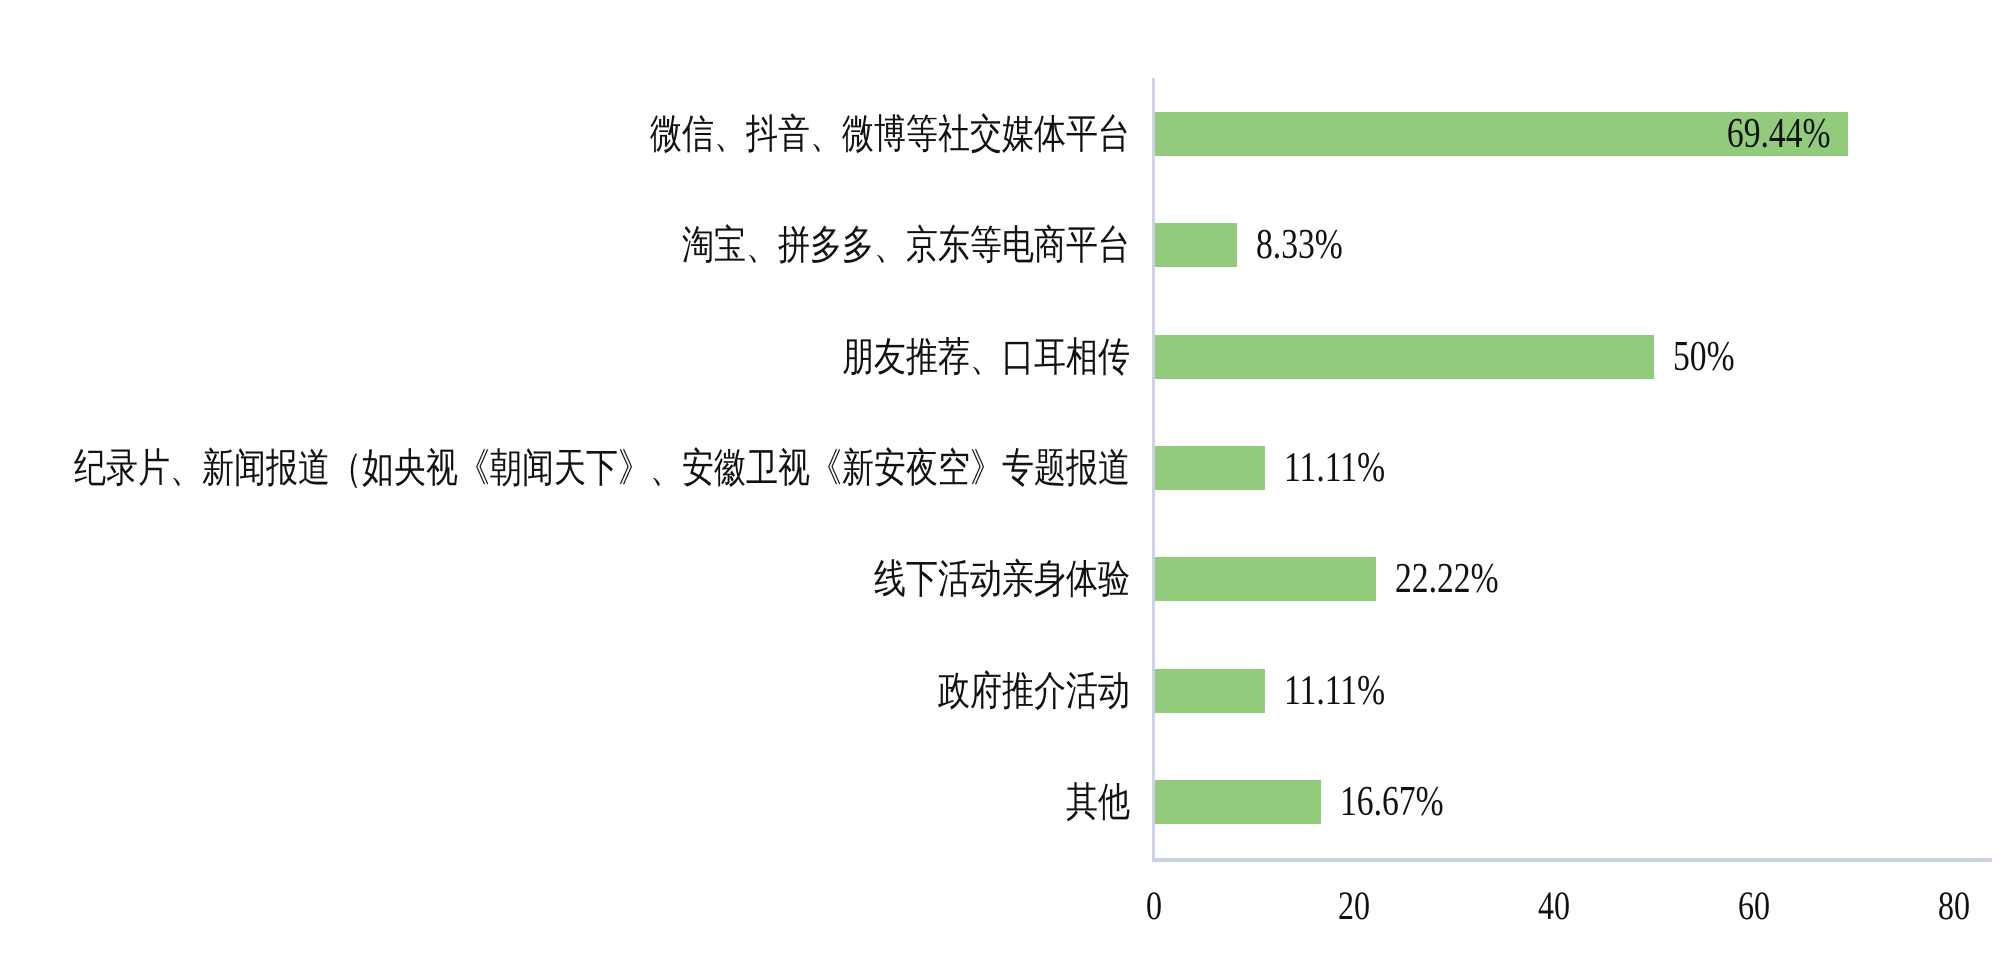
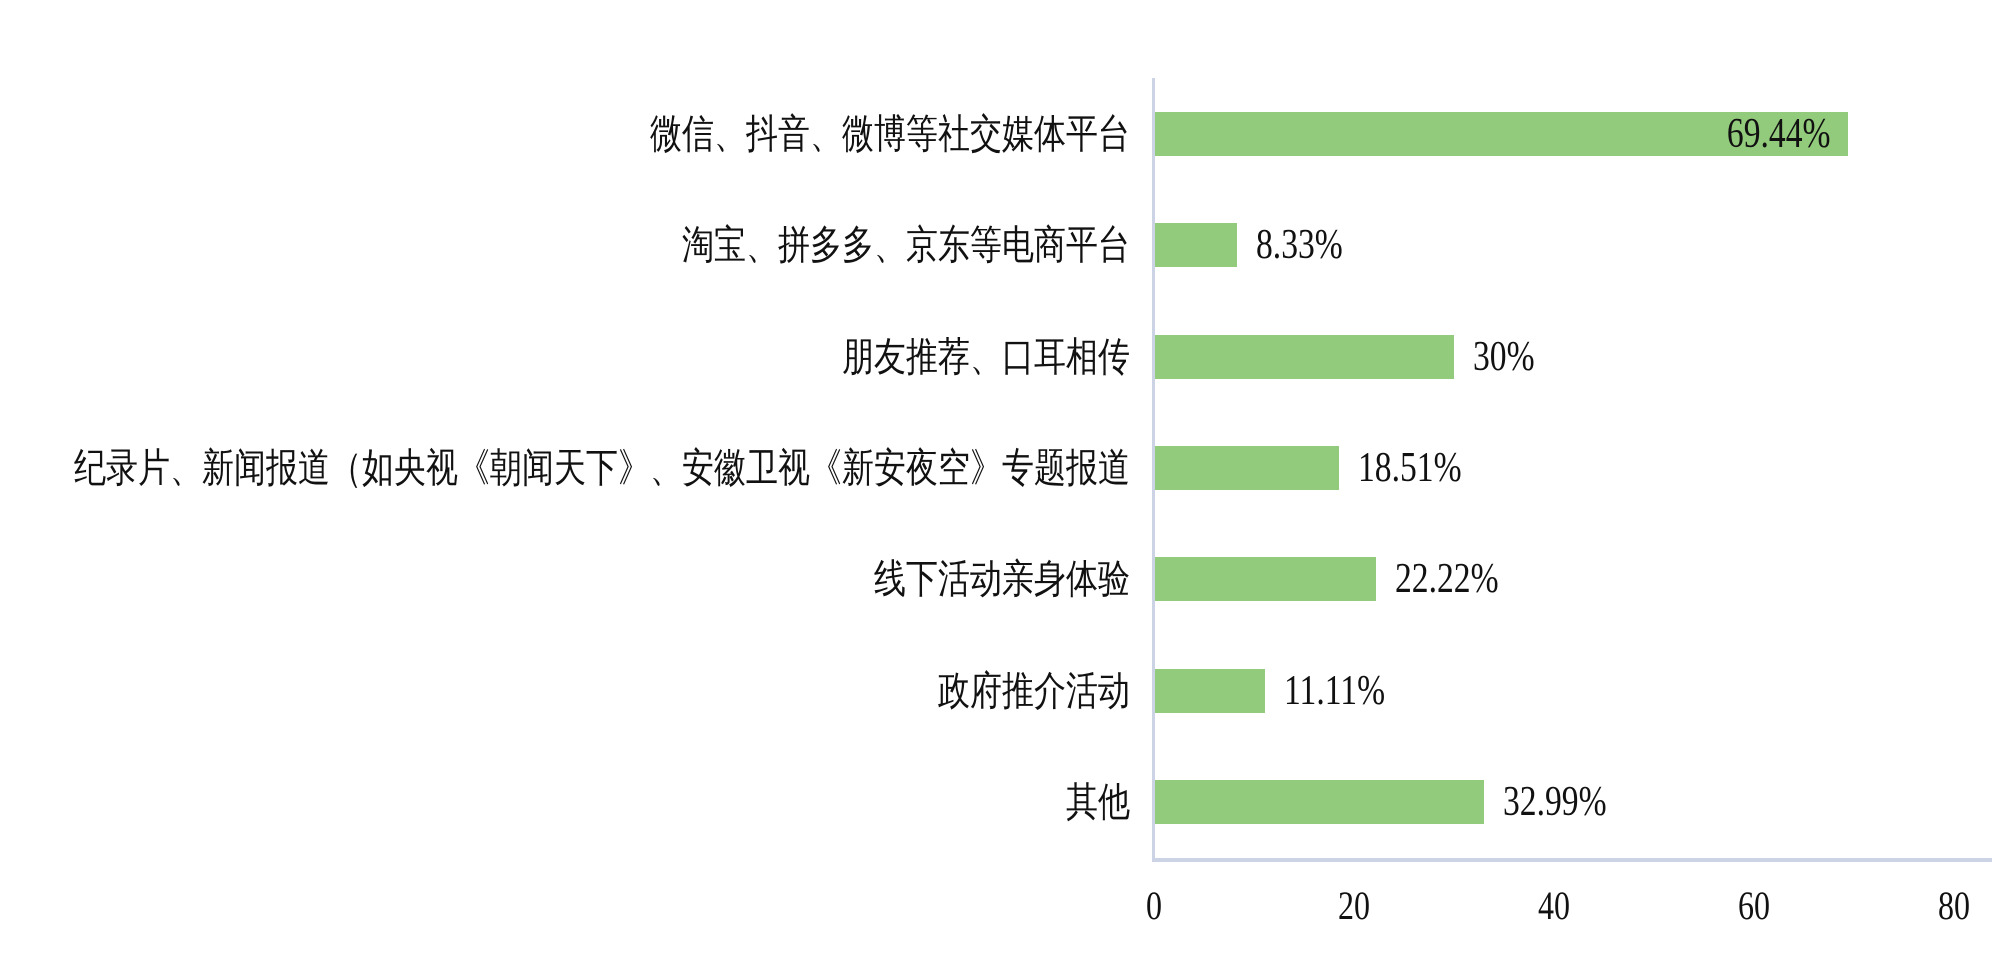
朋友推荐、口耳相传: 50% -> 30%
纪录片、新闻报道（如央视《朝闻天下》、安徽卫视《新安夜空》专题报道: 11.11% -> 18.51%
其他: 16.67% -> 32.99%
